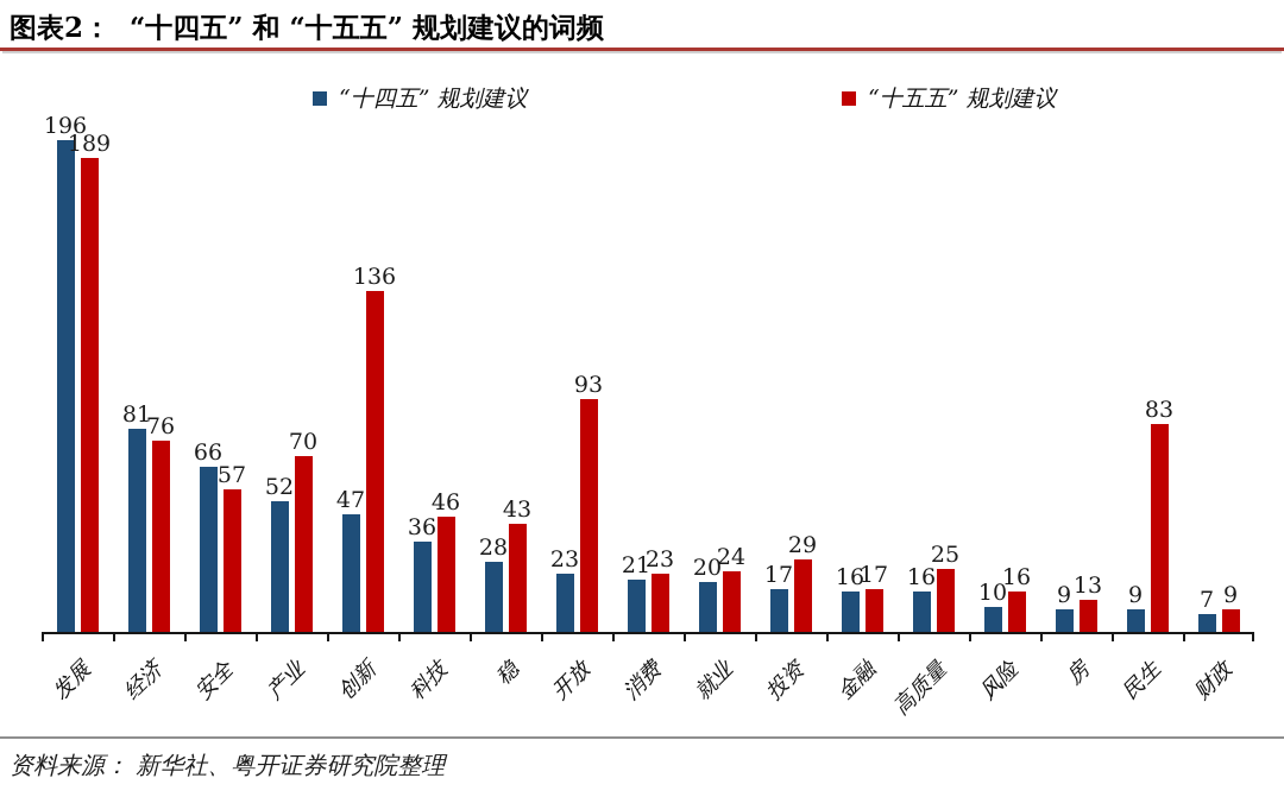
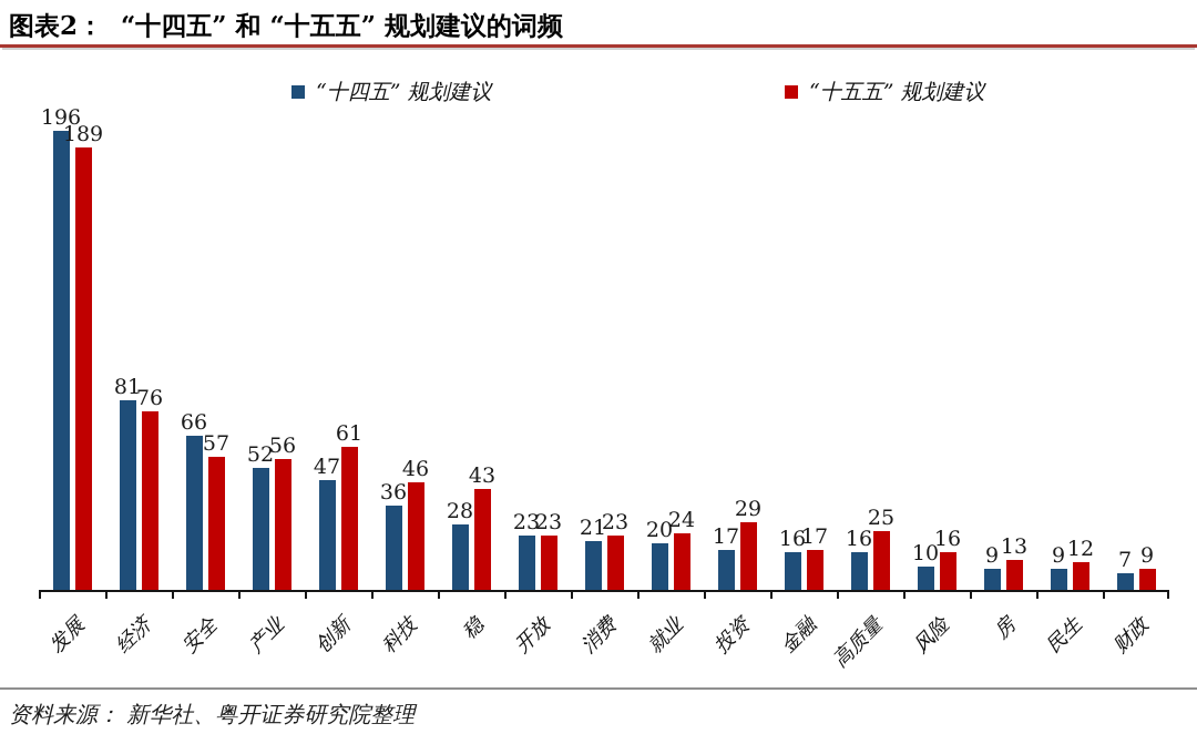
“十五五” 规划建议/产业: 70 -> 56
“十五五” 规划建议/创新: 136 -> 61
“十五五” 规划建议/开放: 93 -> 23
“十五五” 规划建议/民生: 83 -> 12
